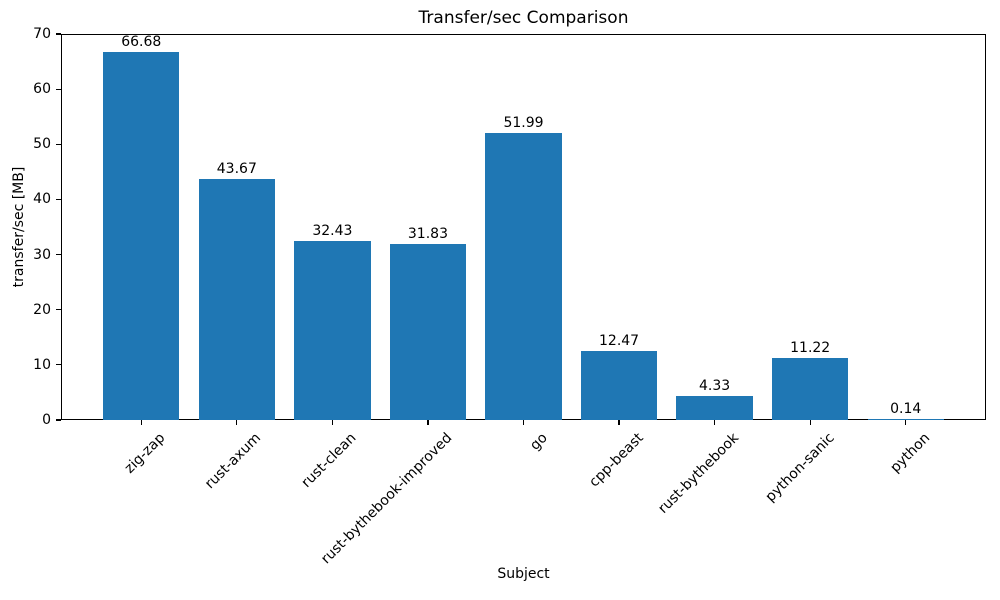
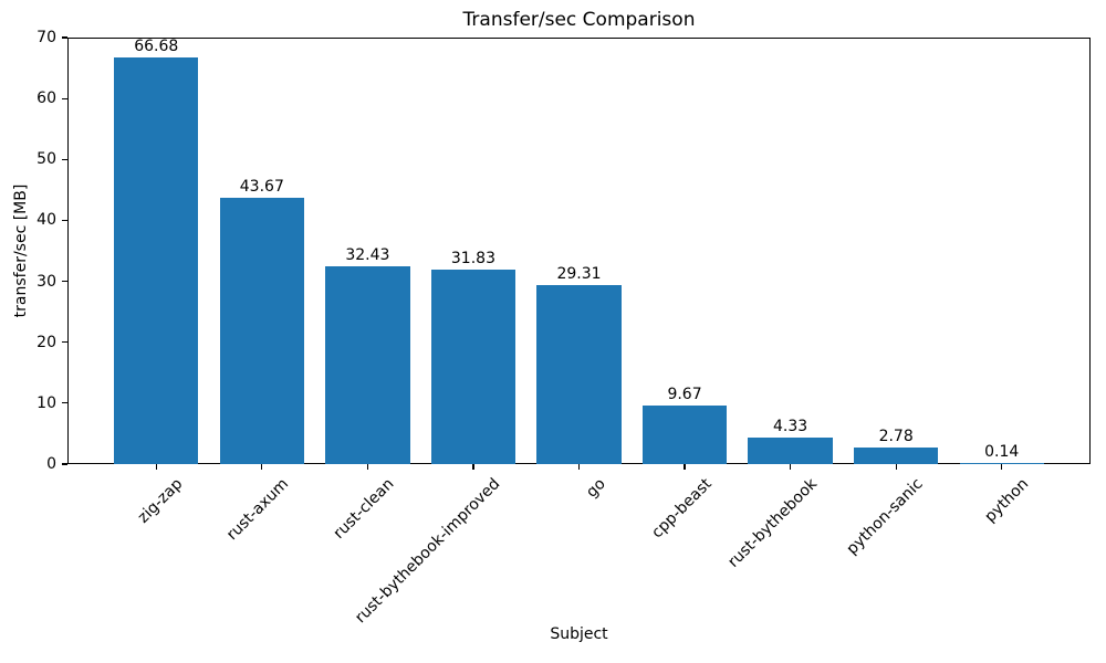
go: 51.99 -> 29.31
cpp-beast: 12.47 -> 9.67
python-sanic: 11.22 -> 2.78
